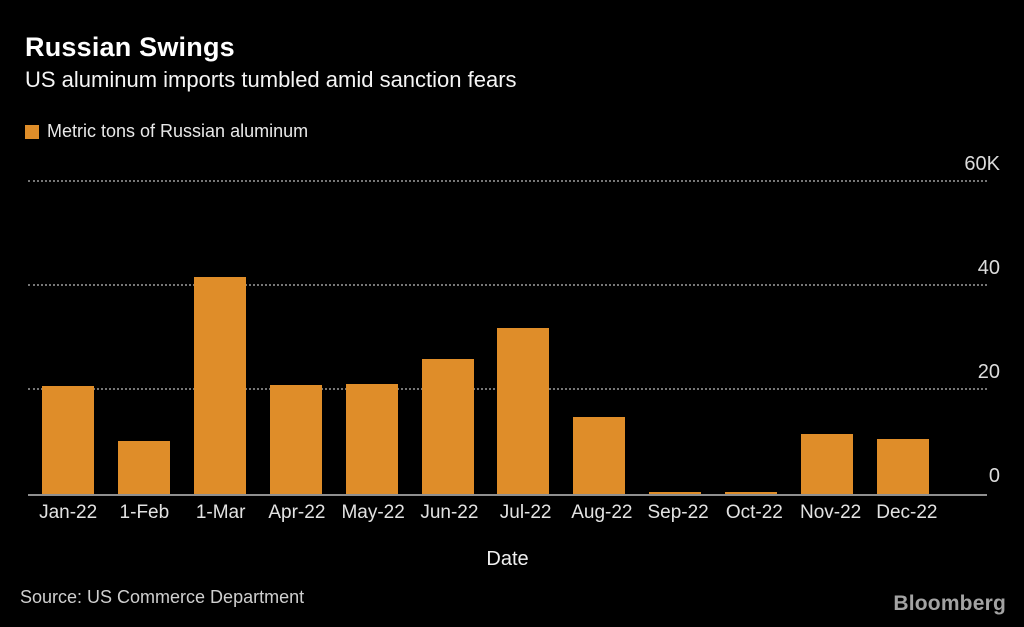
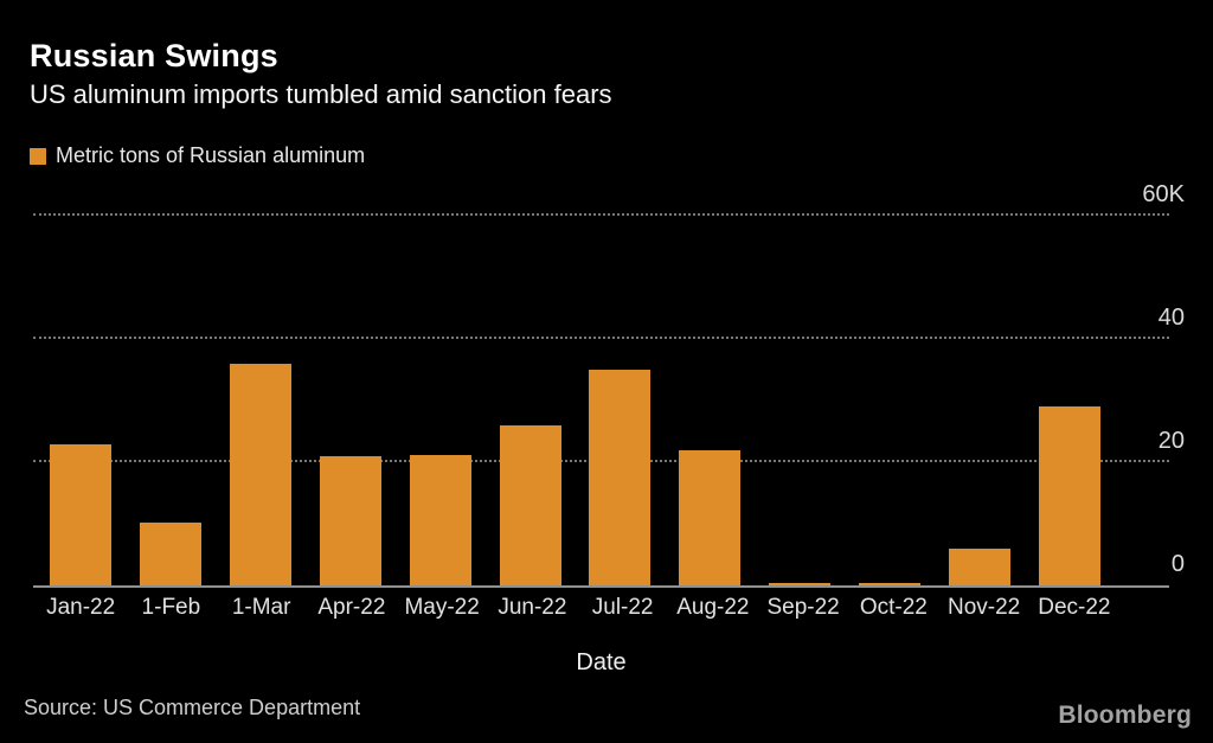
Jan-22: 21K -> 23K
1-Mar: 42K -> 36K
Jul-22: 32K -> 35K
Aug-22: 15K -> 22K
Nov-22: 12K -> 6K
Dec-22: 11K -> 29K
